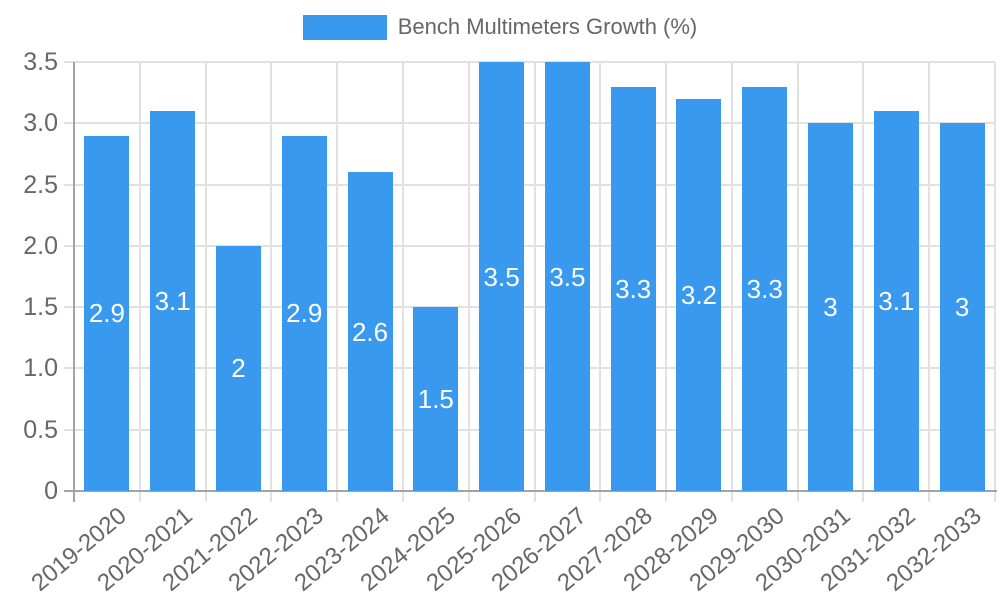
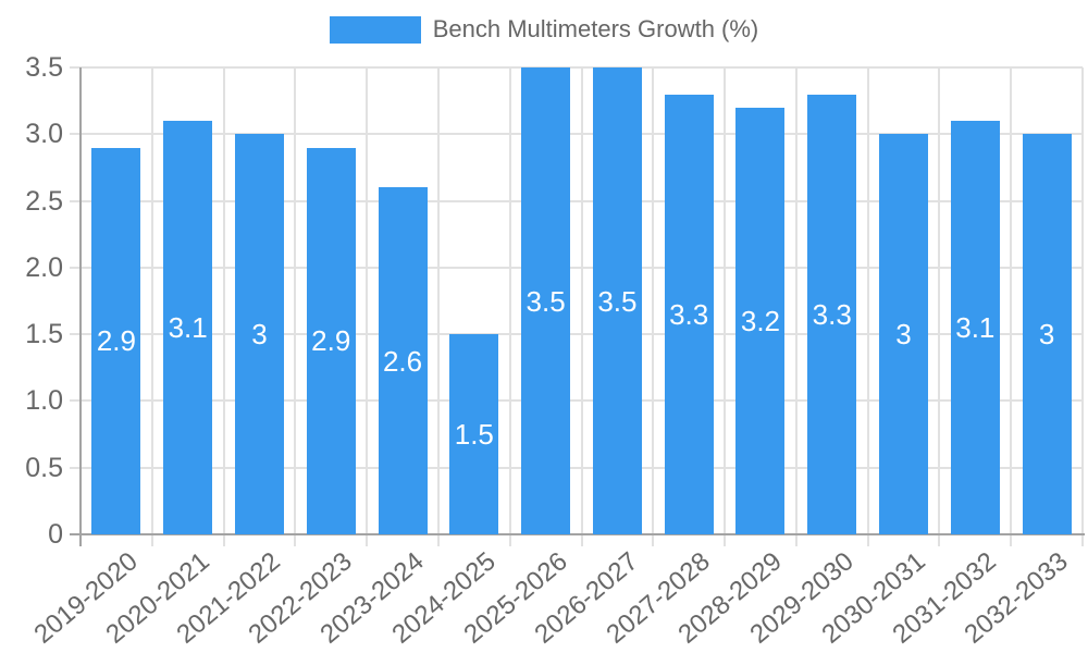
2021-2022: 2 -> 3
